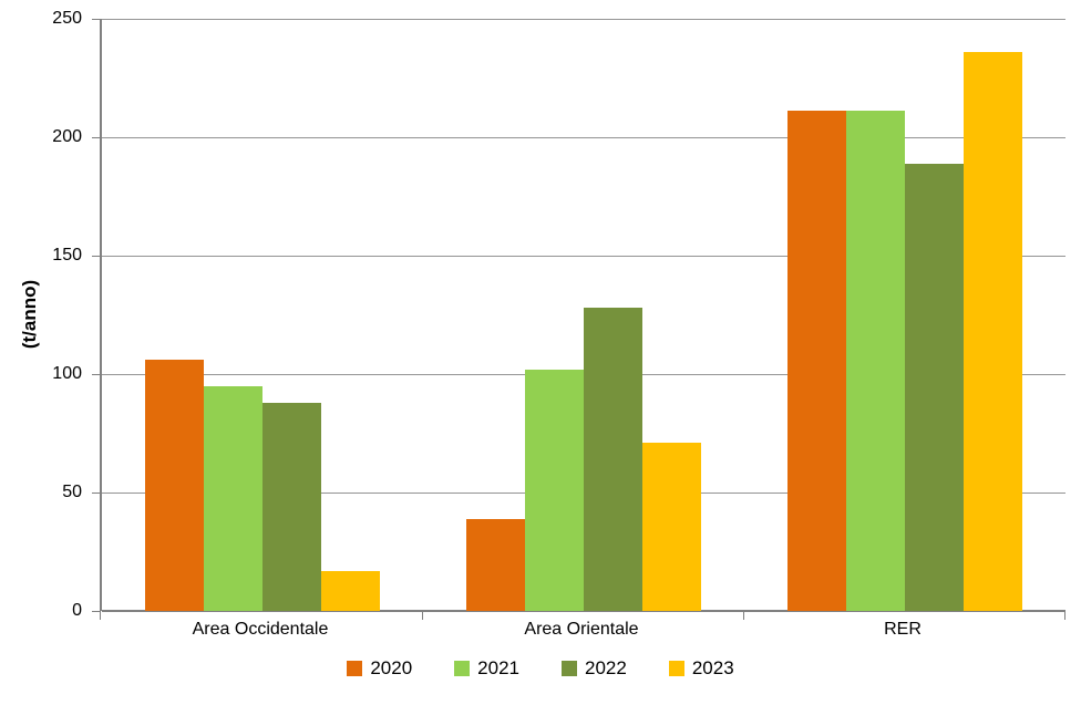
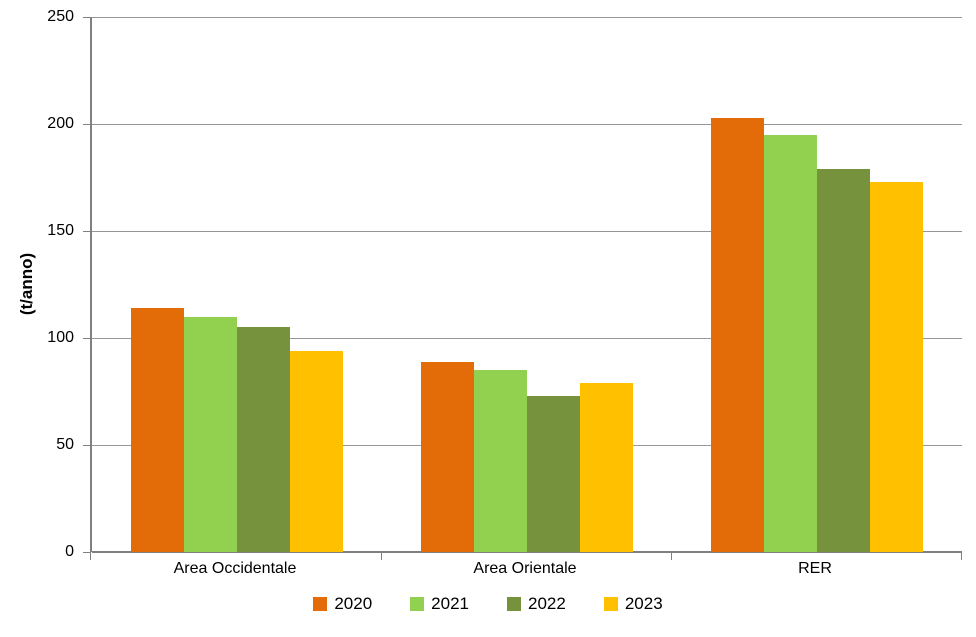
2020/Area Occidentale: 106 -> 114
2021/Area Occidentale: 95 -> 110
2022/Area Occidentale: 88 -> 105
2023/Area Occidentale: 17 -> 94
2020/Area Orientale: 39 -> 89
2021/Area Orientale: 102 -> 85
2022/Area Orientale: 128 -> 73
2023/Area Orientale: 71 -> 79
2020/RER: 211 -> 203
2021/RER: 211 -> 195
2022/RER: 189 -> 179
2023/RER: 236 -> 173
